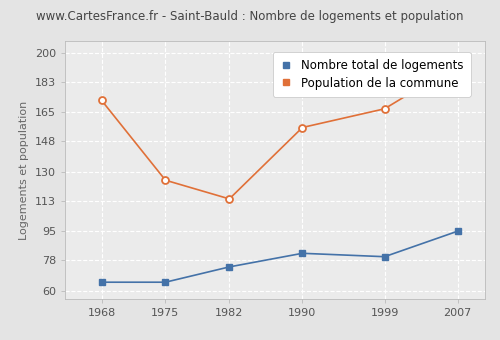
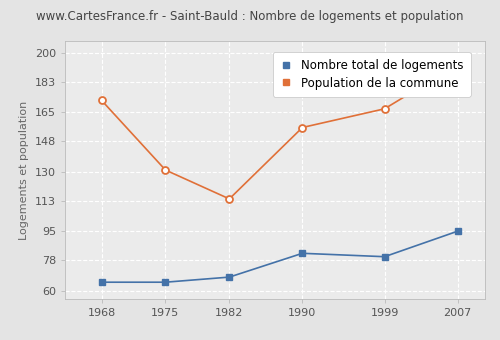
Population de la commune/1975: 125 -> 131
Nombre total de logements/1982: 74 -> 68
